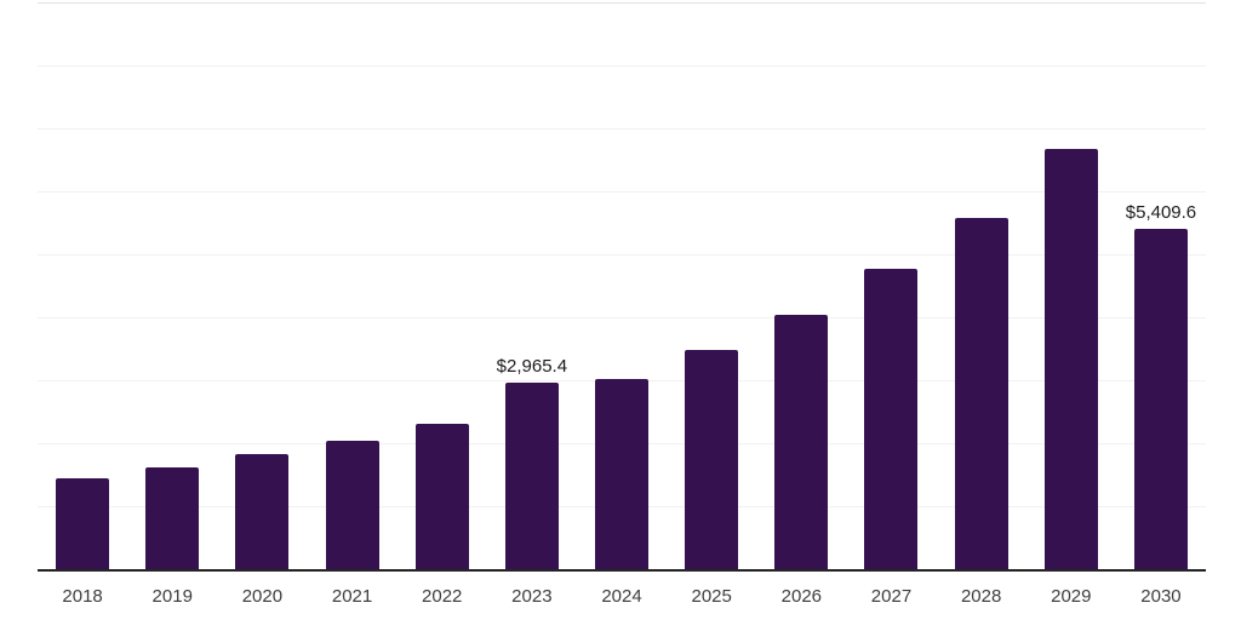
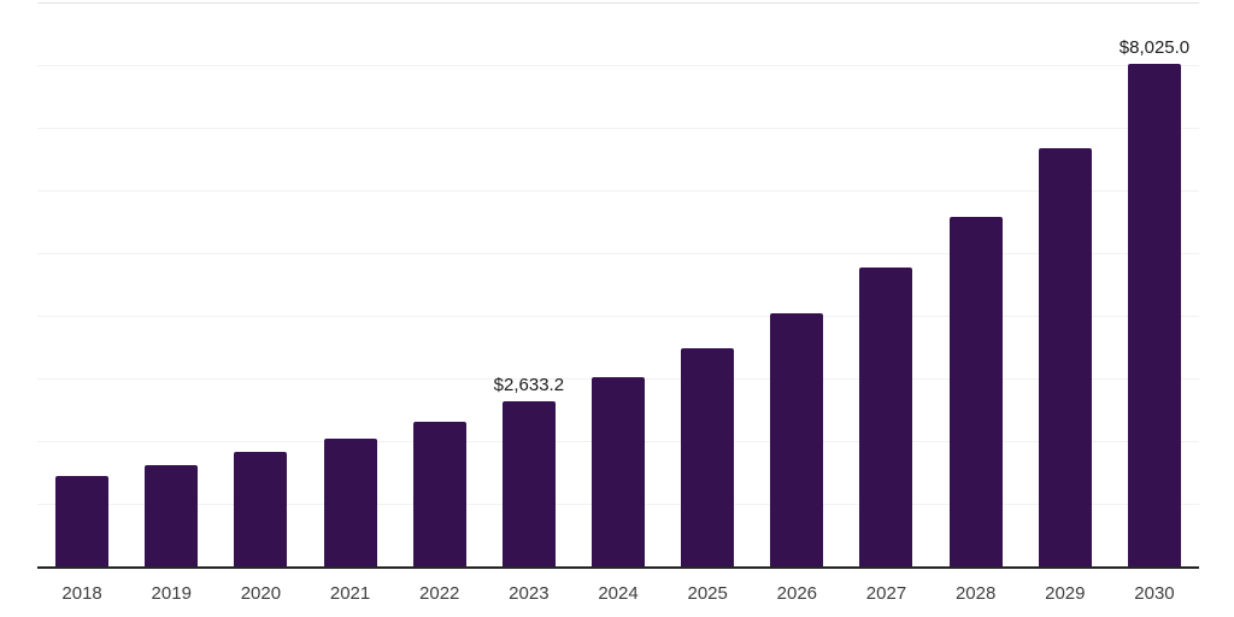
2023: $2,965.4 -> $2,633.2
2030: $5,409.6 -> $8,025.0
